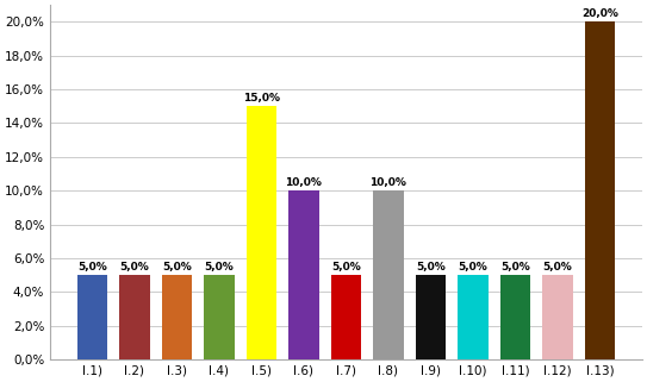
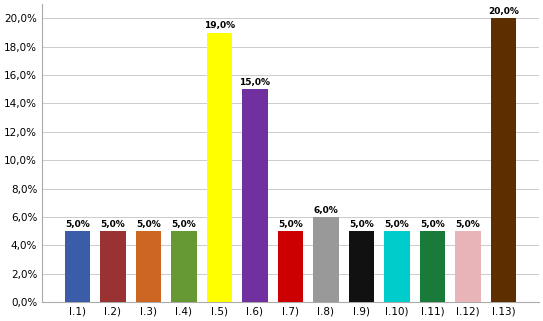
l.5): 15,0% -> 19,0%
l.6): 10,0% -> 15,0%
l.8): 10,0% -> 6,0%
